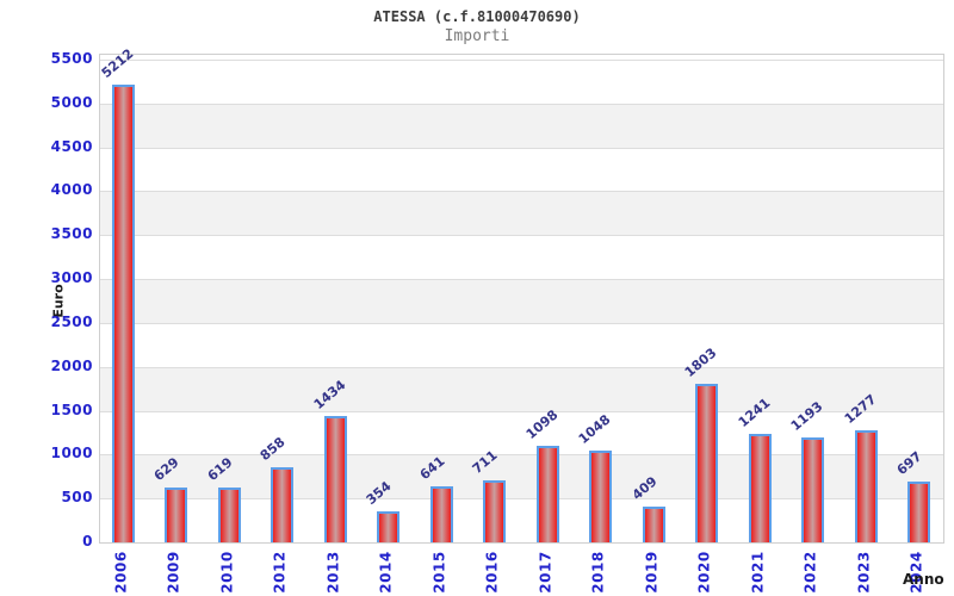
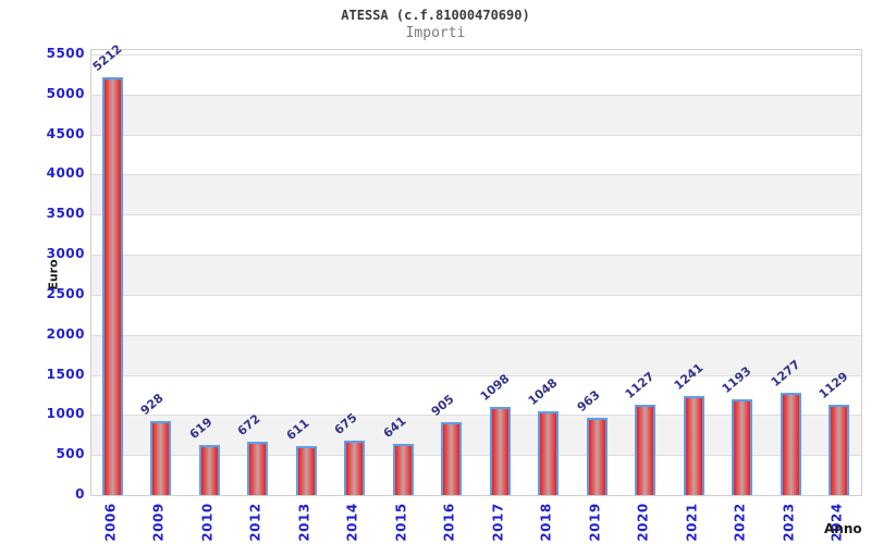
2009: 629 -> 928
2012: 858 -> 672
2013: 1434 -> 611
2014: 354 -> 675
2016: 711 -> 905
2019: 409 -> 963
2020: 1803 -> 1127
2024: 697 -> 1129
